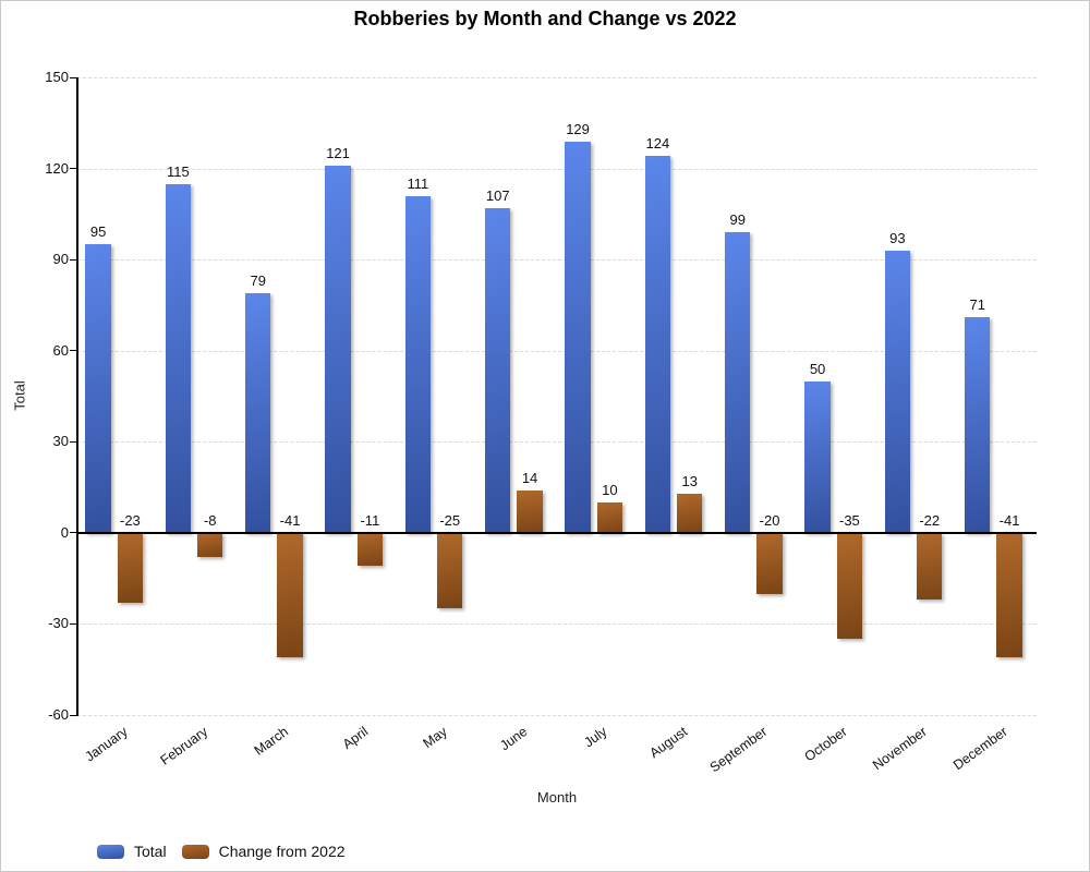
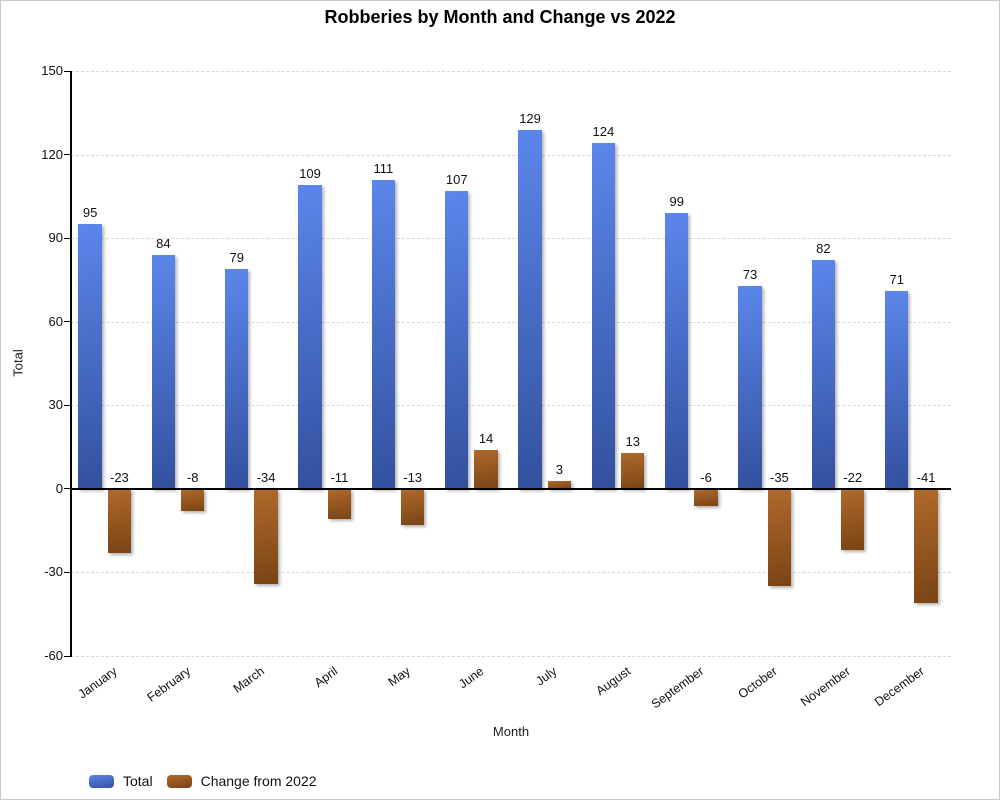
Total/February: 115 -> 84
Change from 2022/March: -41 -> -34
Total/April: 121 -> 109
Change from 2022/May: -25 -> -13
Change from 2022/July: 10 -> 3
Change from 2022/September: -20 -> -6
Total/October: 50 -> 73
Total/November: 93 -> 82
